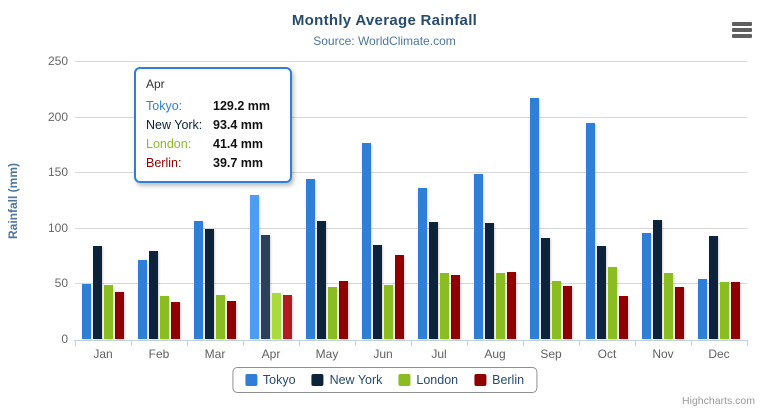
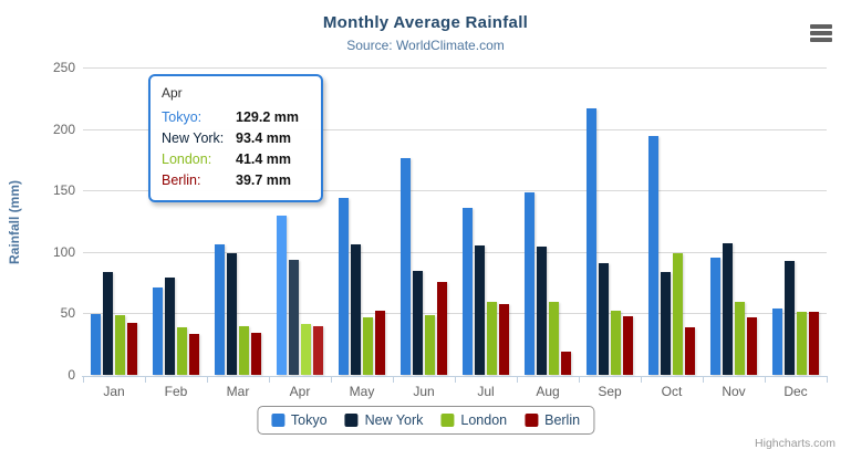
Berlin/Aug: 60 -> 19
London/Oct: 65 -> 99
